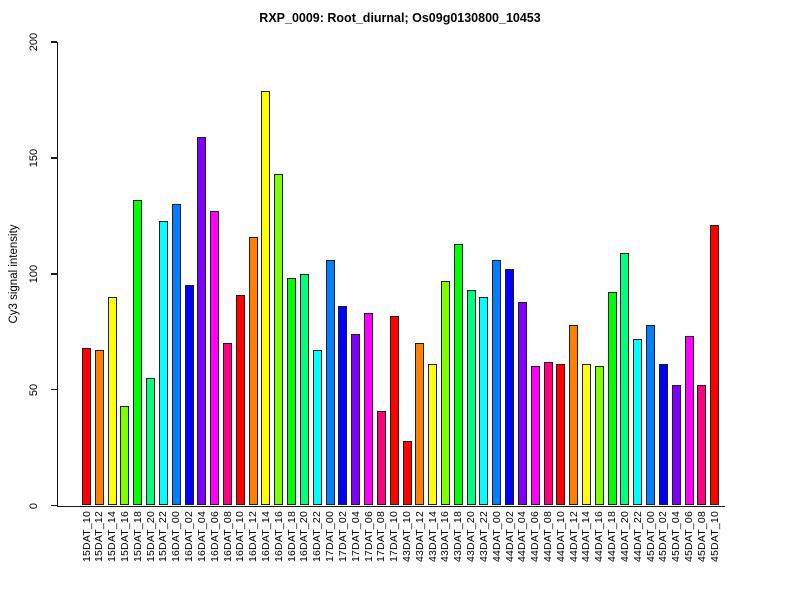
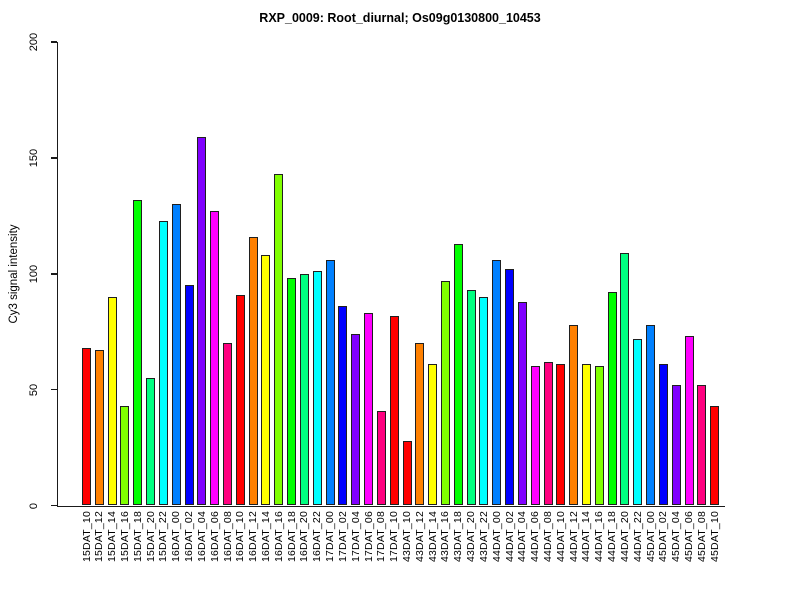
16DAT_14: 179 -> 108
16DAT_22: 67 -> 101
45DAT_10: 121 -> 43
